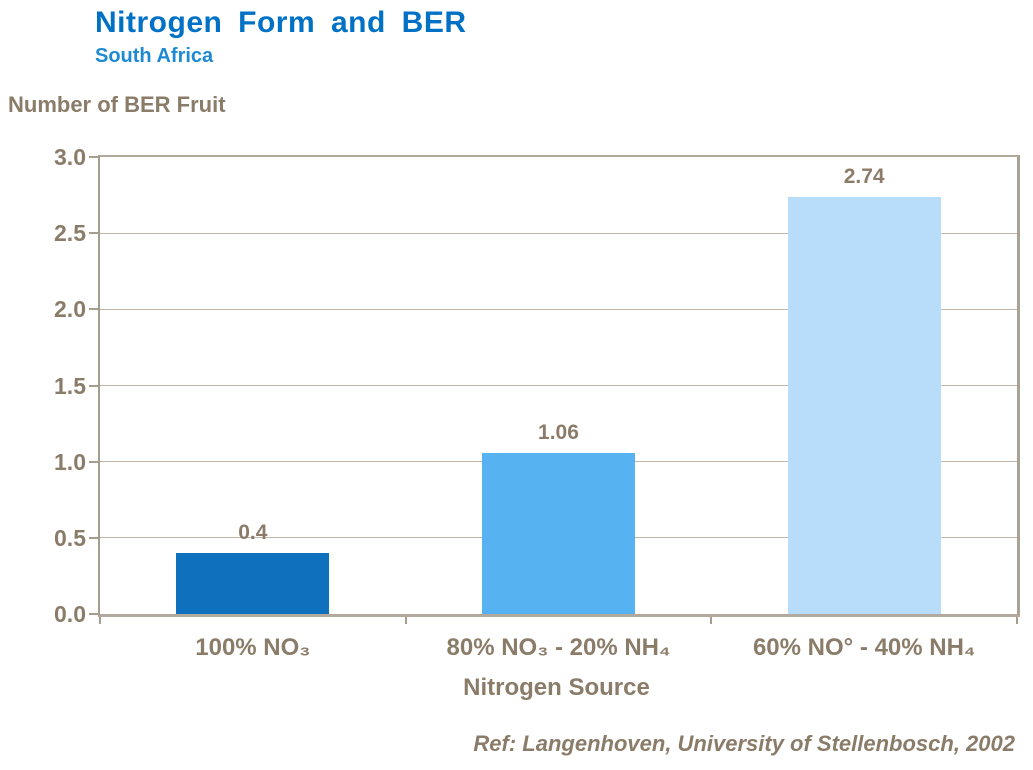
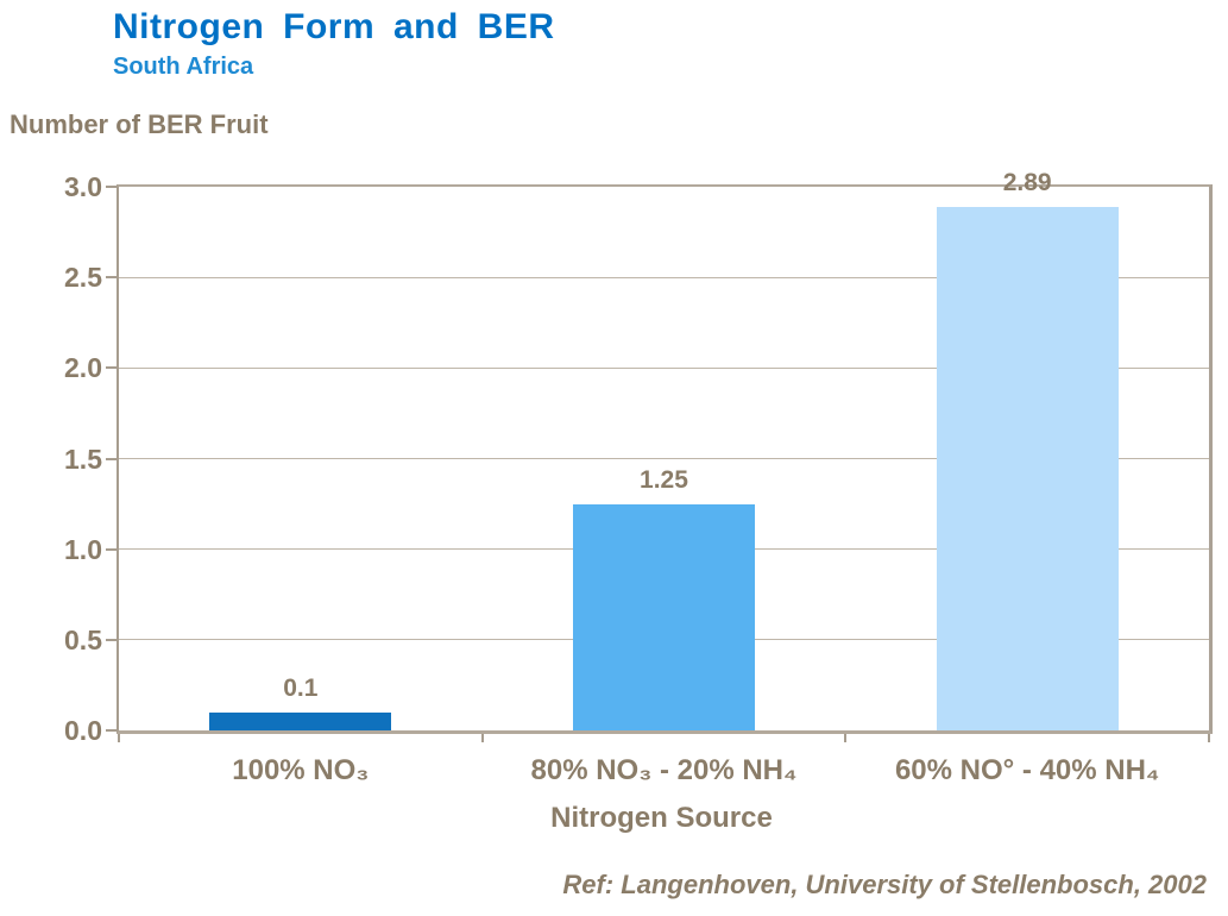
100% NO₃: 0.4 -> 0.1
80% NO₃ - 20% NH₄: 1.06 -> 1.25
60% NO° - 40% NH₄: 2.74 -> 2.89
